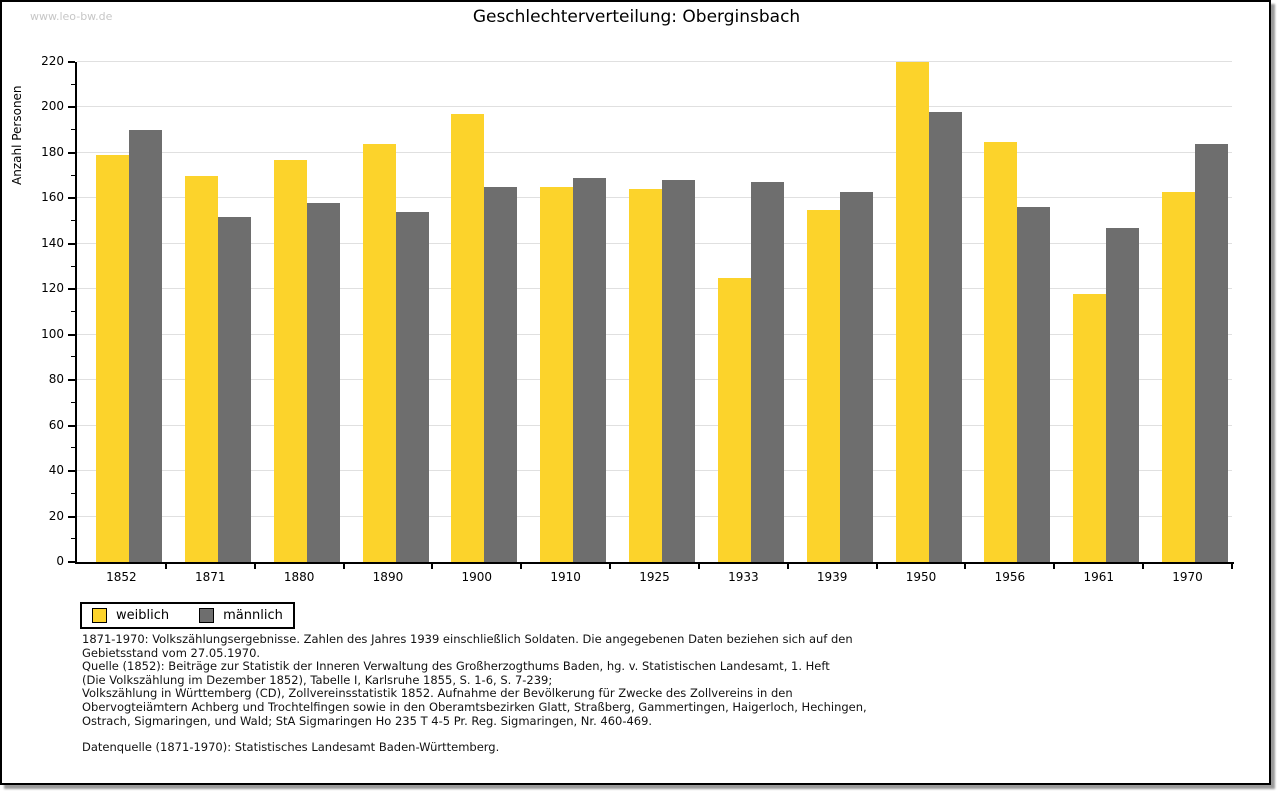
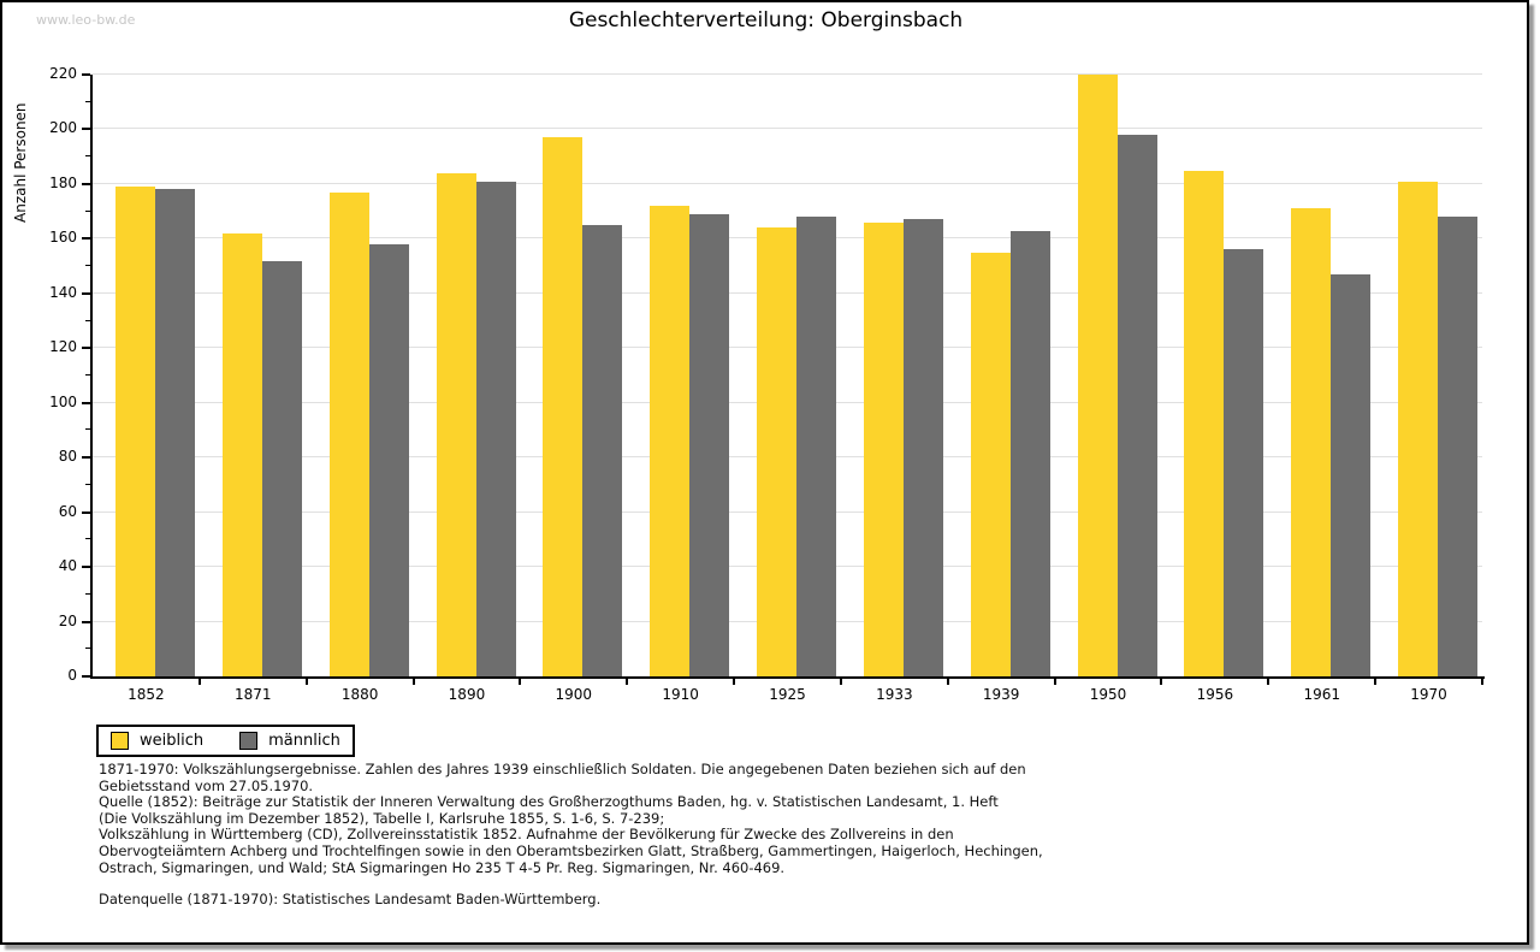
männlich/1852: 190 -> 178
weiblich/1871: 170 -> 162
männlich/1890: 154 -> 181
weiblich/1910: 165 -> 172
weiblich/1933: 125 -> 166
weiblich/1961: 118 -> 171
weiblich/1970: 163 -> 181
männlich/1970: 184 -> 168
